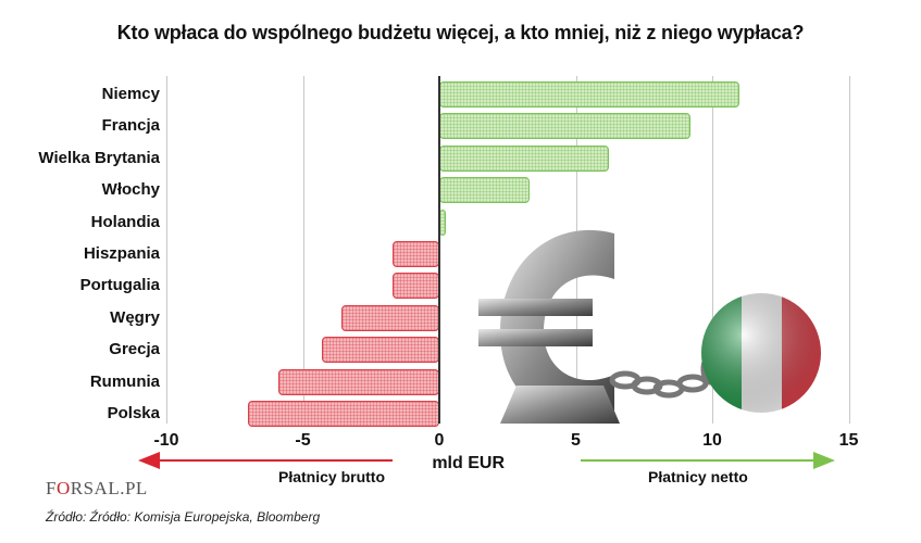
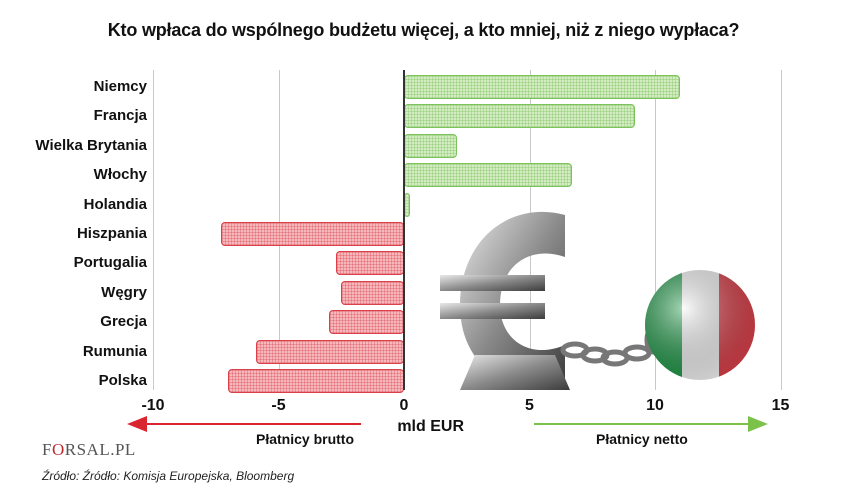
Wielka Brytania: 6.2 -> 2.1
Włochy: 3.3 -> 6.7
Hiszpania: -1.7 -> -7.3
Portugalia: -1.7 -> -2.7
Węgry: -3.6 -> -2.5
Grecja: -4.3 -> -3.0
